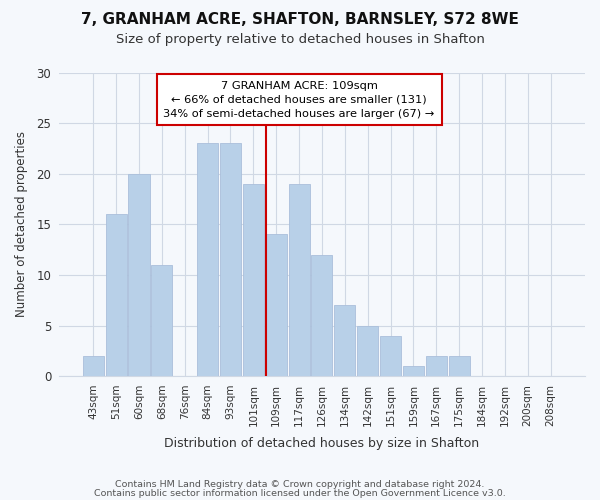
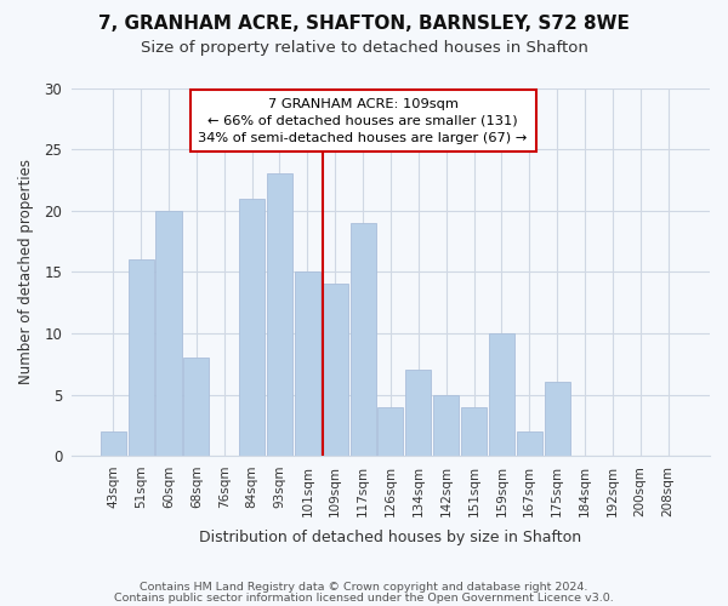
68sqm: 11 -> 8
84sqm: 23 -> 21
101sqm: 19 -> 15
126sqm: 12 -> 4
159sqm: 1 -> 10
175sqm: 2 -> 6
